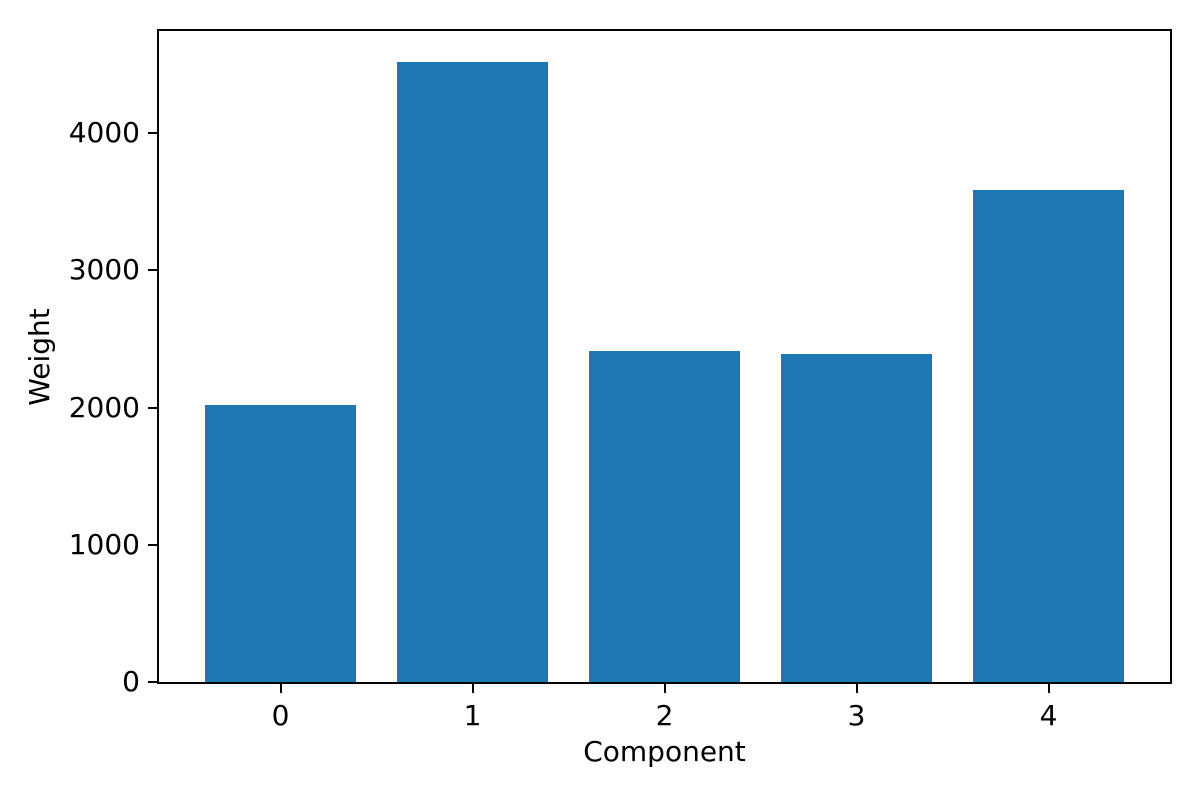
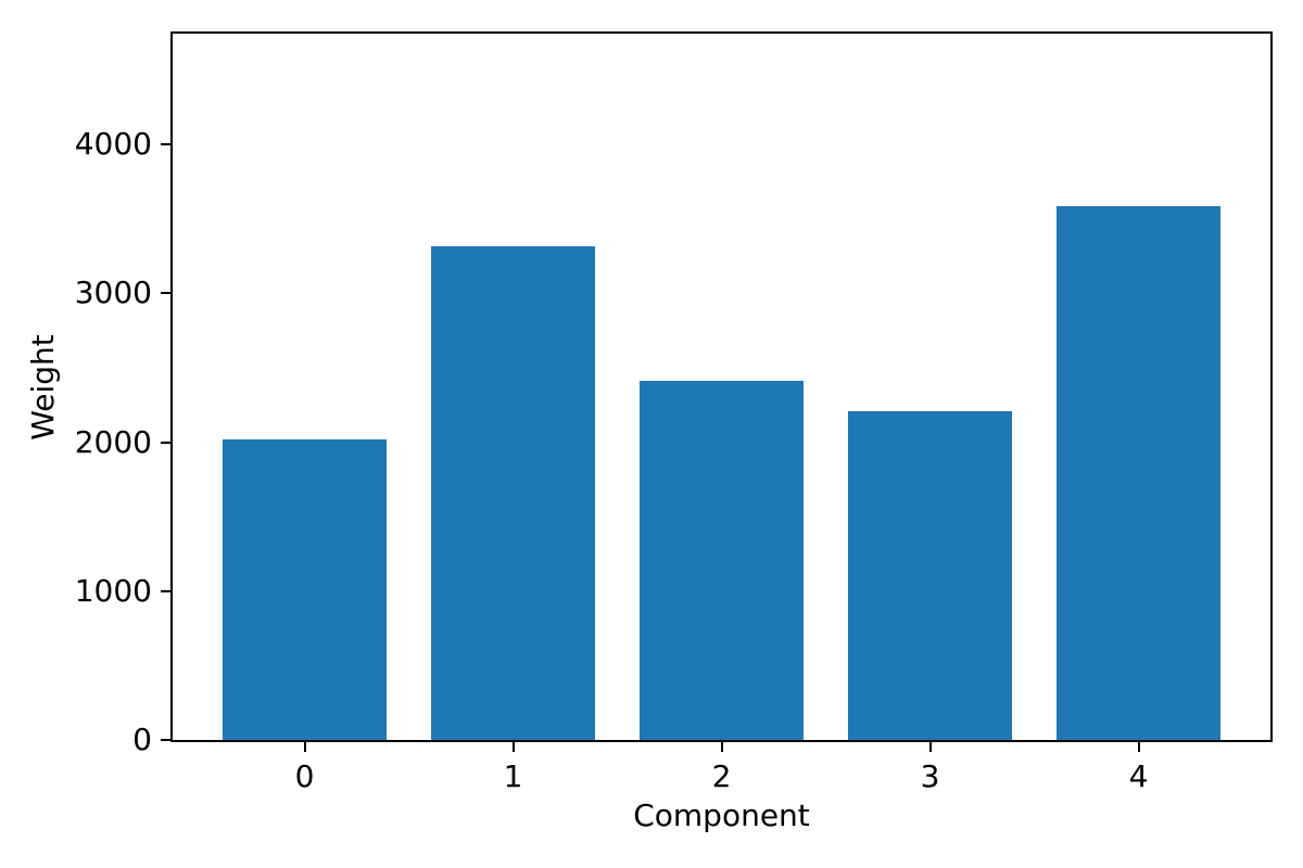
1: 4520 -> 3320
3: 2390 -> 2210
